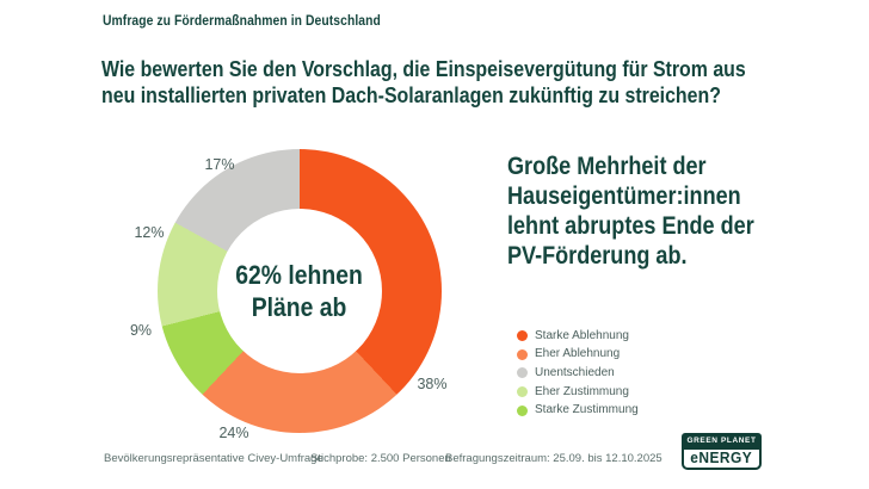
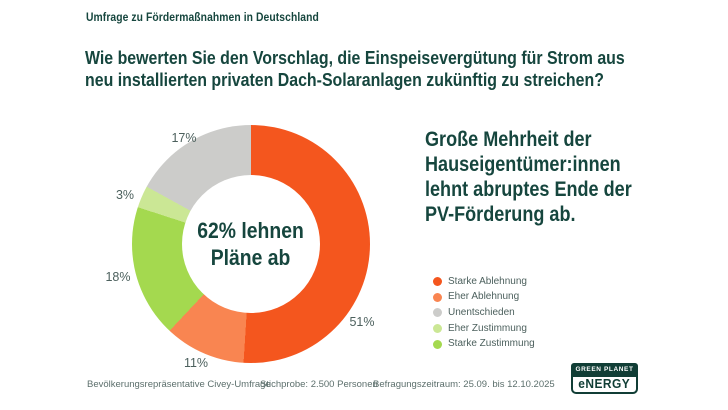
Starke Ablehnung: 38% -> 51%
Eher Ablehnung: 24% -> 11%
Starke Zustimmung: 9% -> 18%
Eher Zustimmung: 12% -> 3%
